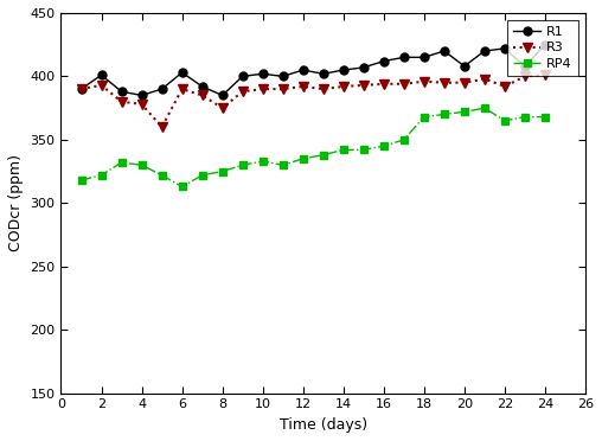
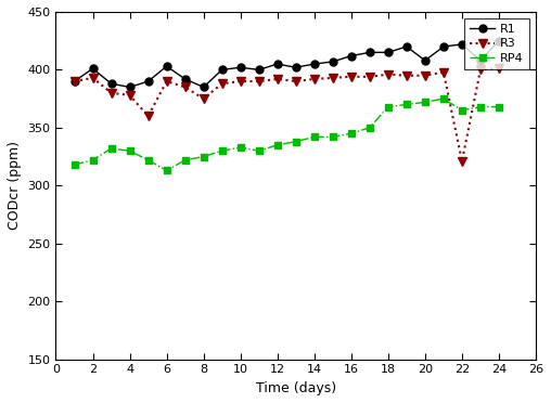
R3/22: 392 -> 321
